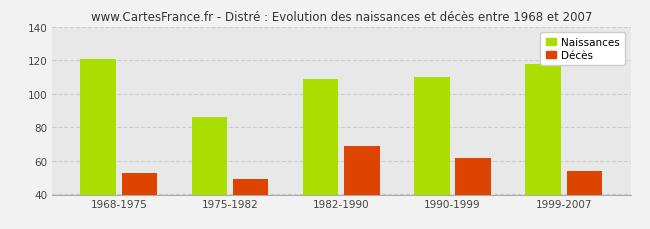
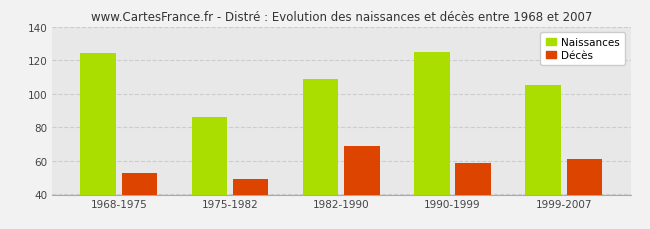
Naissances/1968-1975: 121 -> 124
Naissances/1990-1999: 110 -> 125
Décès/1990-1999: 62 -> 59
Naissances/1999-2007: 118 -> 105
Décès/1999-2007: 54 -> 61
